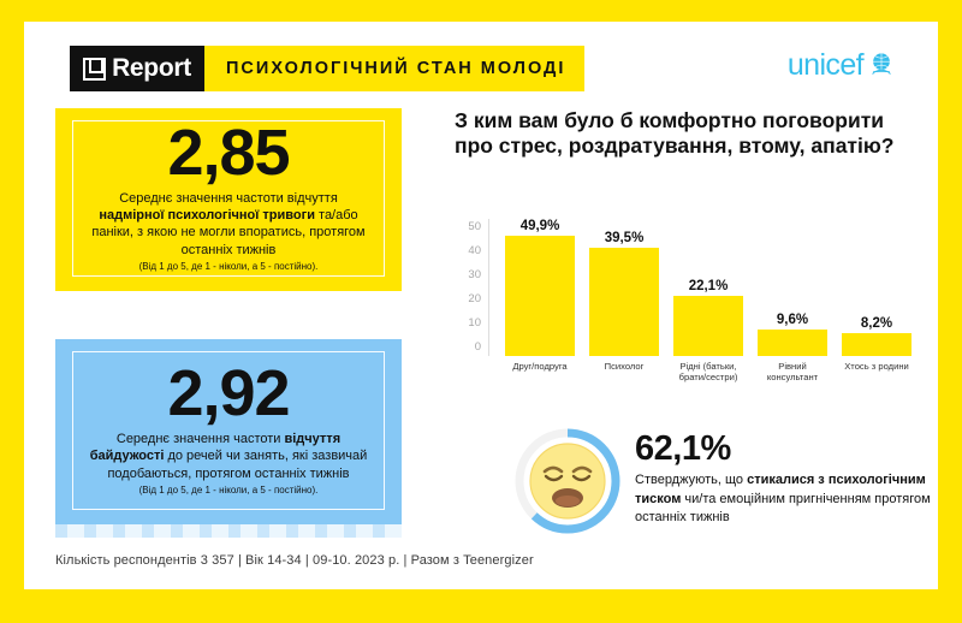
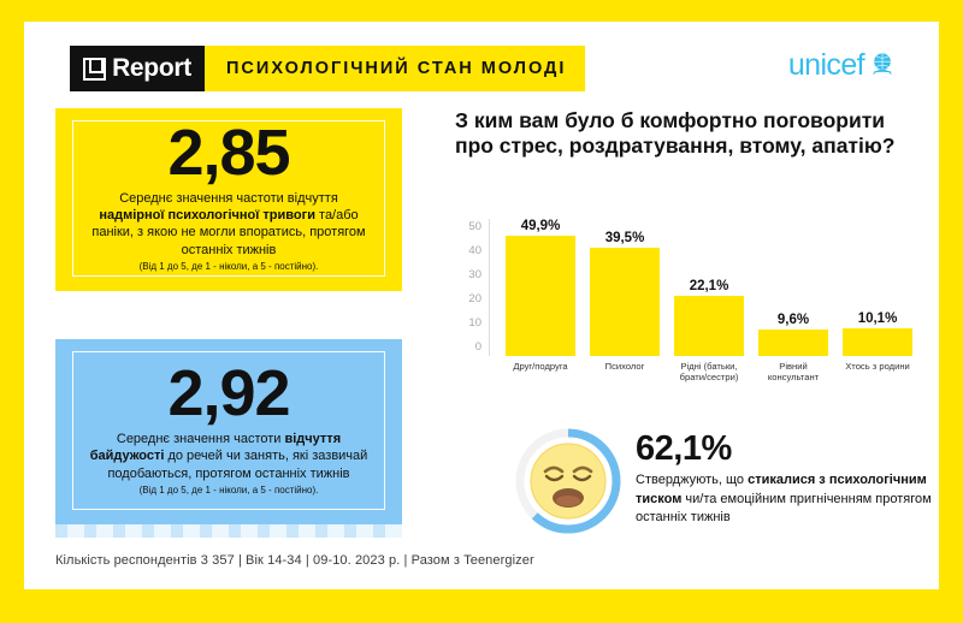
Хтось з родини: 8,2% -> 10,1%
